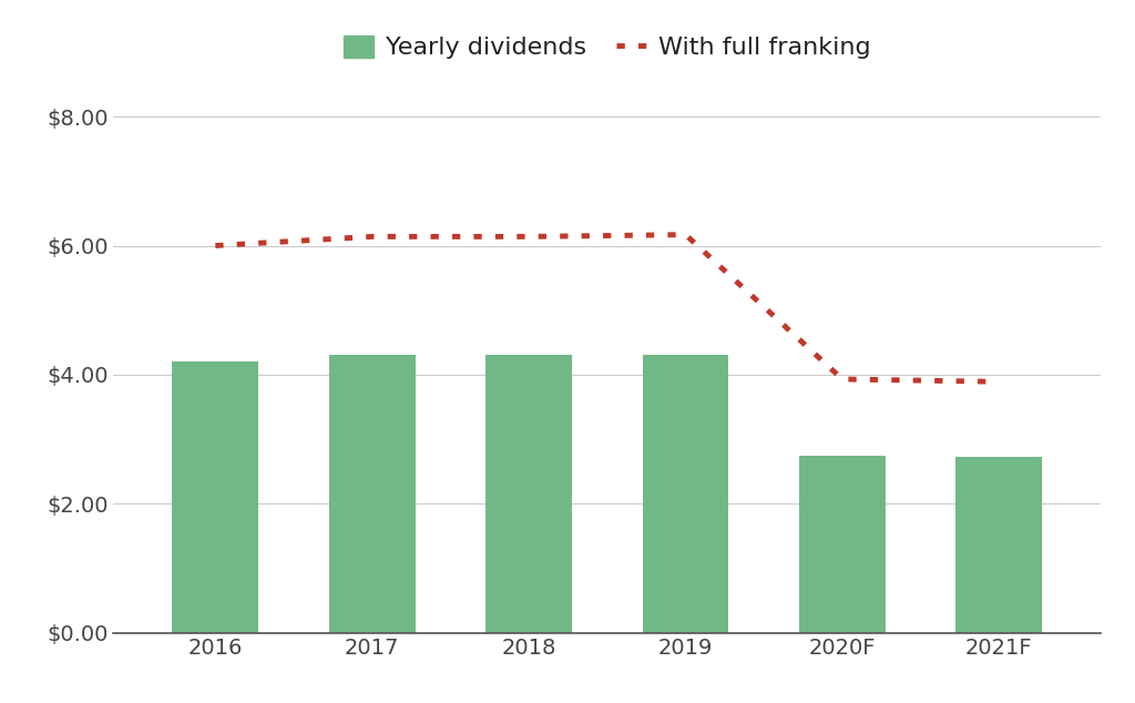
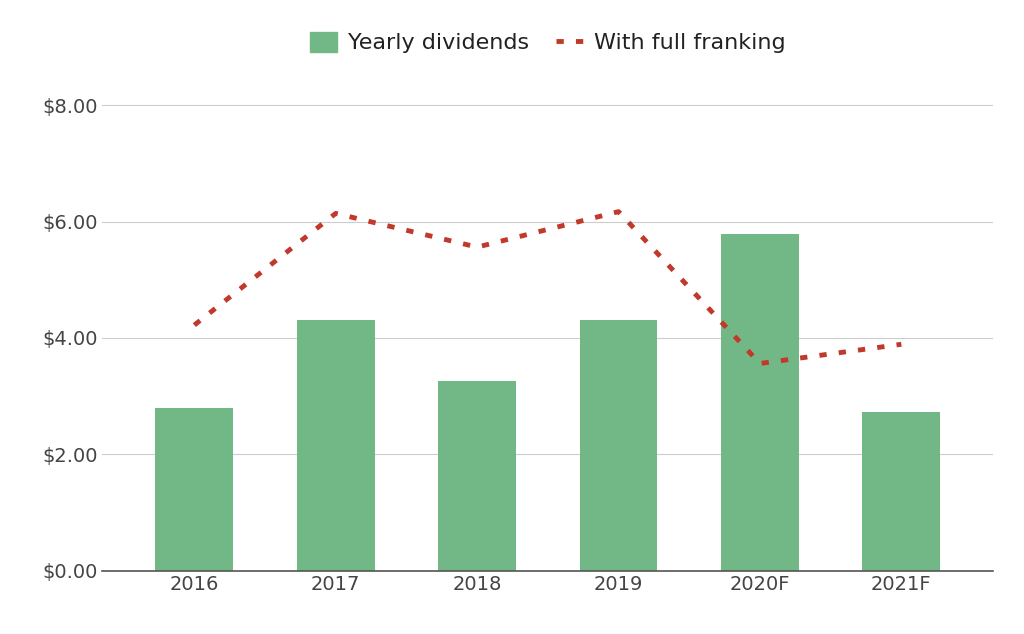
Yearly dividends/2016: $4.20 -> $2.80
With full franking/2016: $6.00 -> $4.22
Yearly dividends/2018: $4.31 -> $3.26
With full franking/2018: $6.14 -> $5.56
Yearly dividends/2020F: $2.75 -> $5.78
With full franking/2020F: $3.93 -> $3.56
